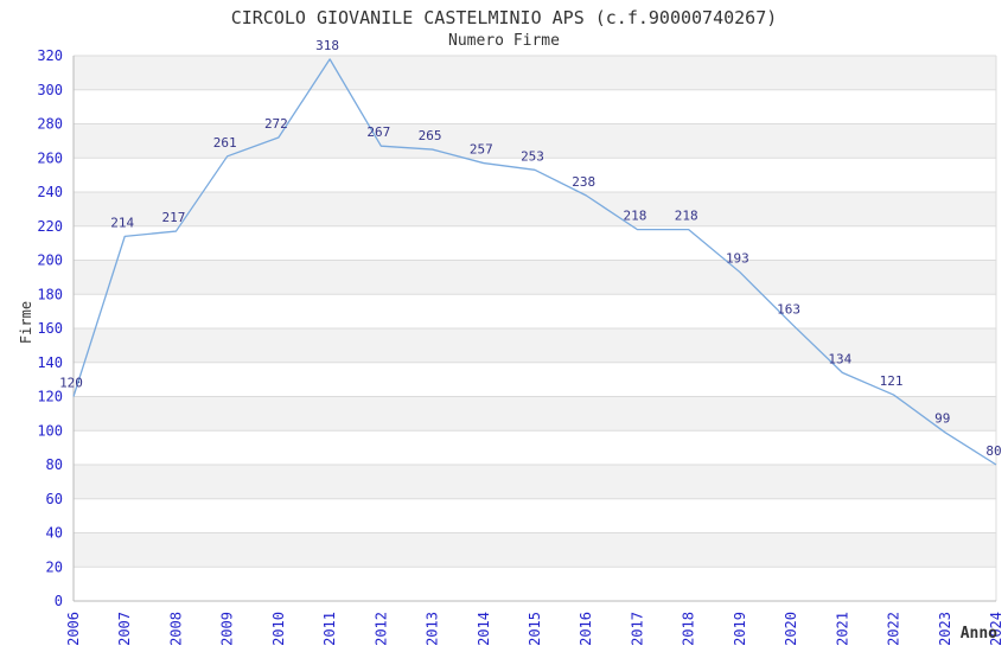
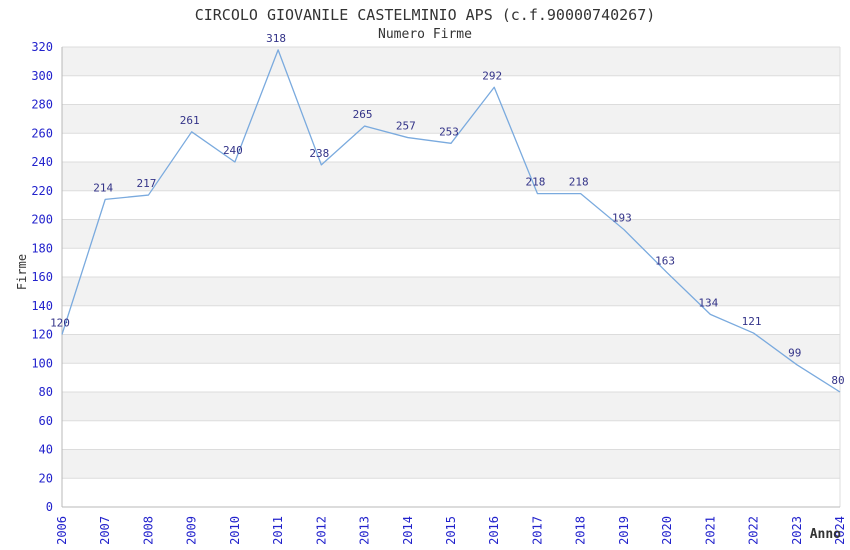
2010: 272 -> 240
2012: 267 -> 238
2016: 238 -> 292
